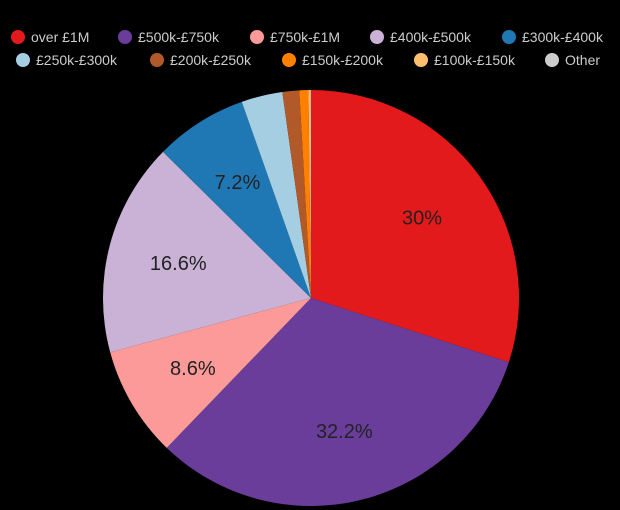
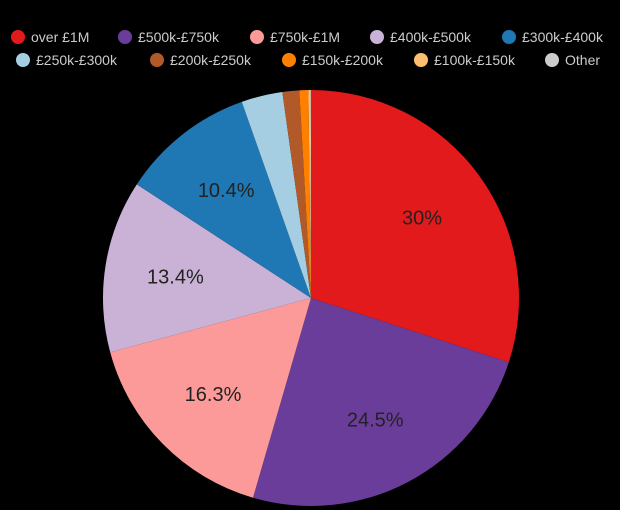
£500k-£750k: 32.2% -> 24.5%
£750k-£1M: 8.6% -> 16.3%
£400k-£500k: 16.6% -> 13.4%
£300k-£400k: 7.2% -> 10.4%
